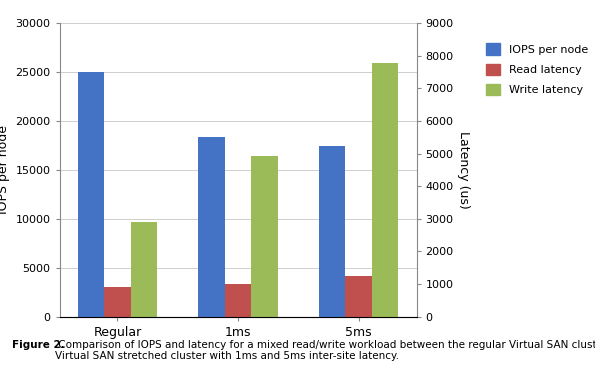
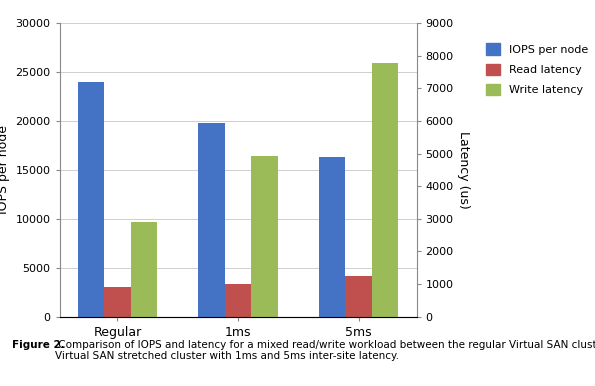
IOPS per node/Regular: 25000 -> 24000
IOPS per node/1ms: 18400 -> 19800
IOPS per node/5ms: 17400 -> 16300
